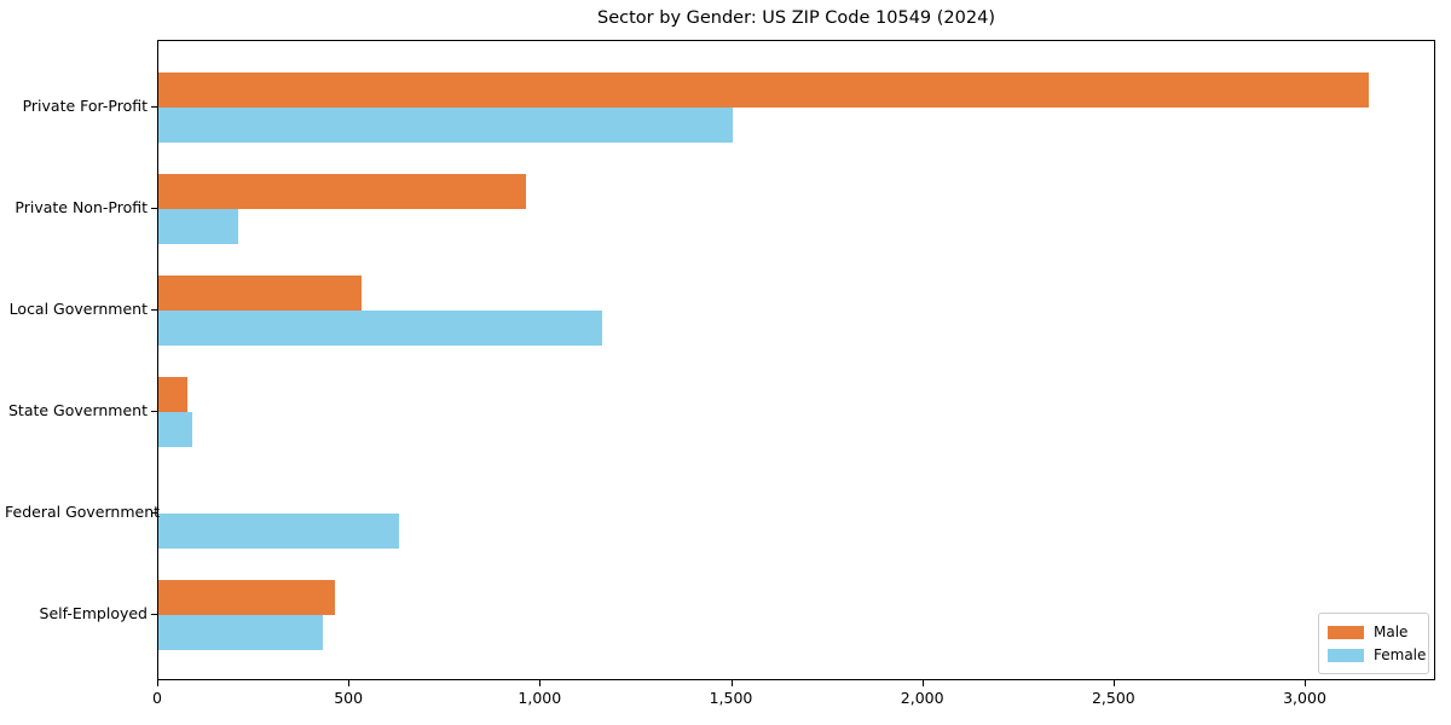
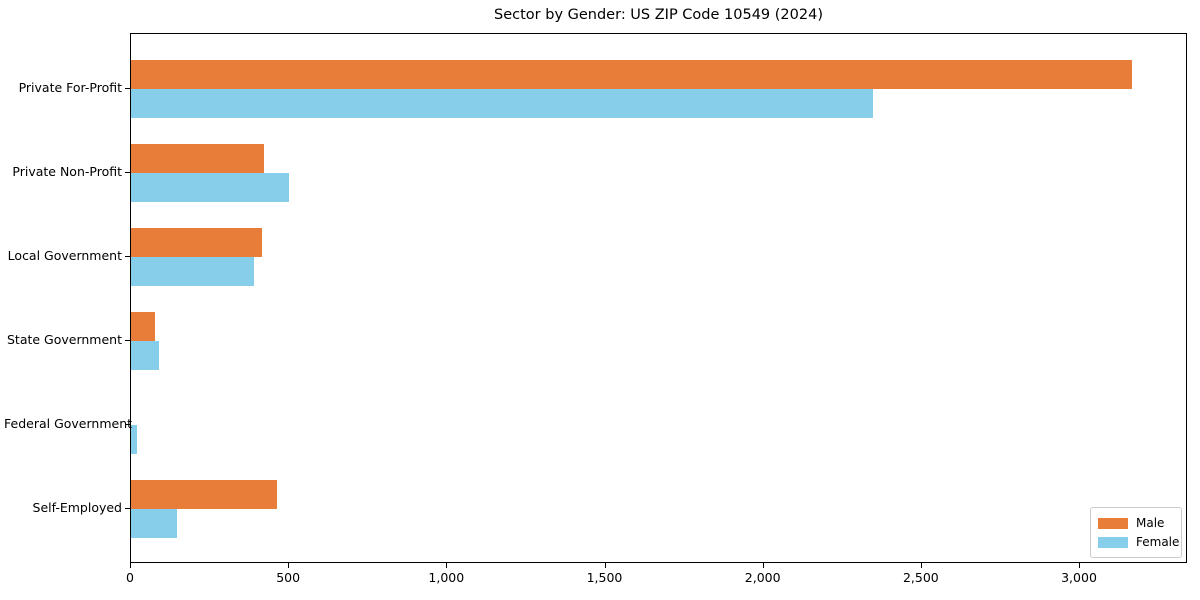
Female/Private For-Profit: 1500 -> 2340
Male/Private Non-Profit: 960 -> 420
Female/Private Non-Profit: 210 -> 500
Male/Local Government: 530 -> 420
Female/Local Government: 1160 -> 390
Female/Federal Government: 630 -> 20
Female/Self-Employed: 430 -> 140
